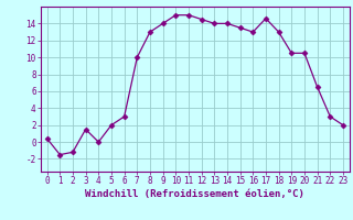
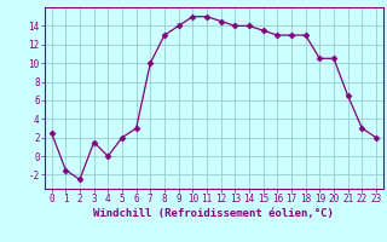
0: 0.4 -> 2.5
2: -1.2 -> -2.5
17: 14.6 -> 13.0
